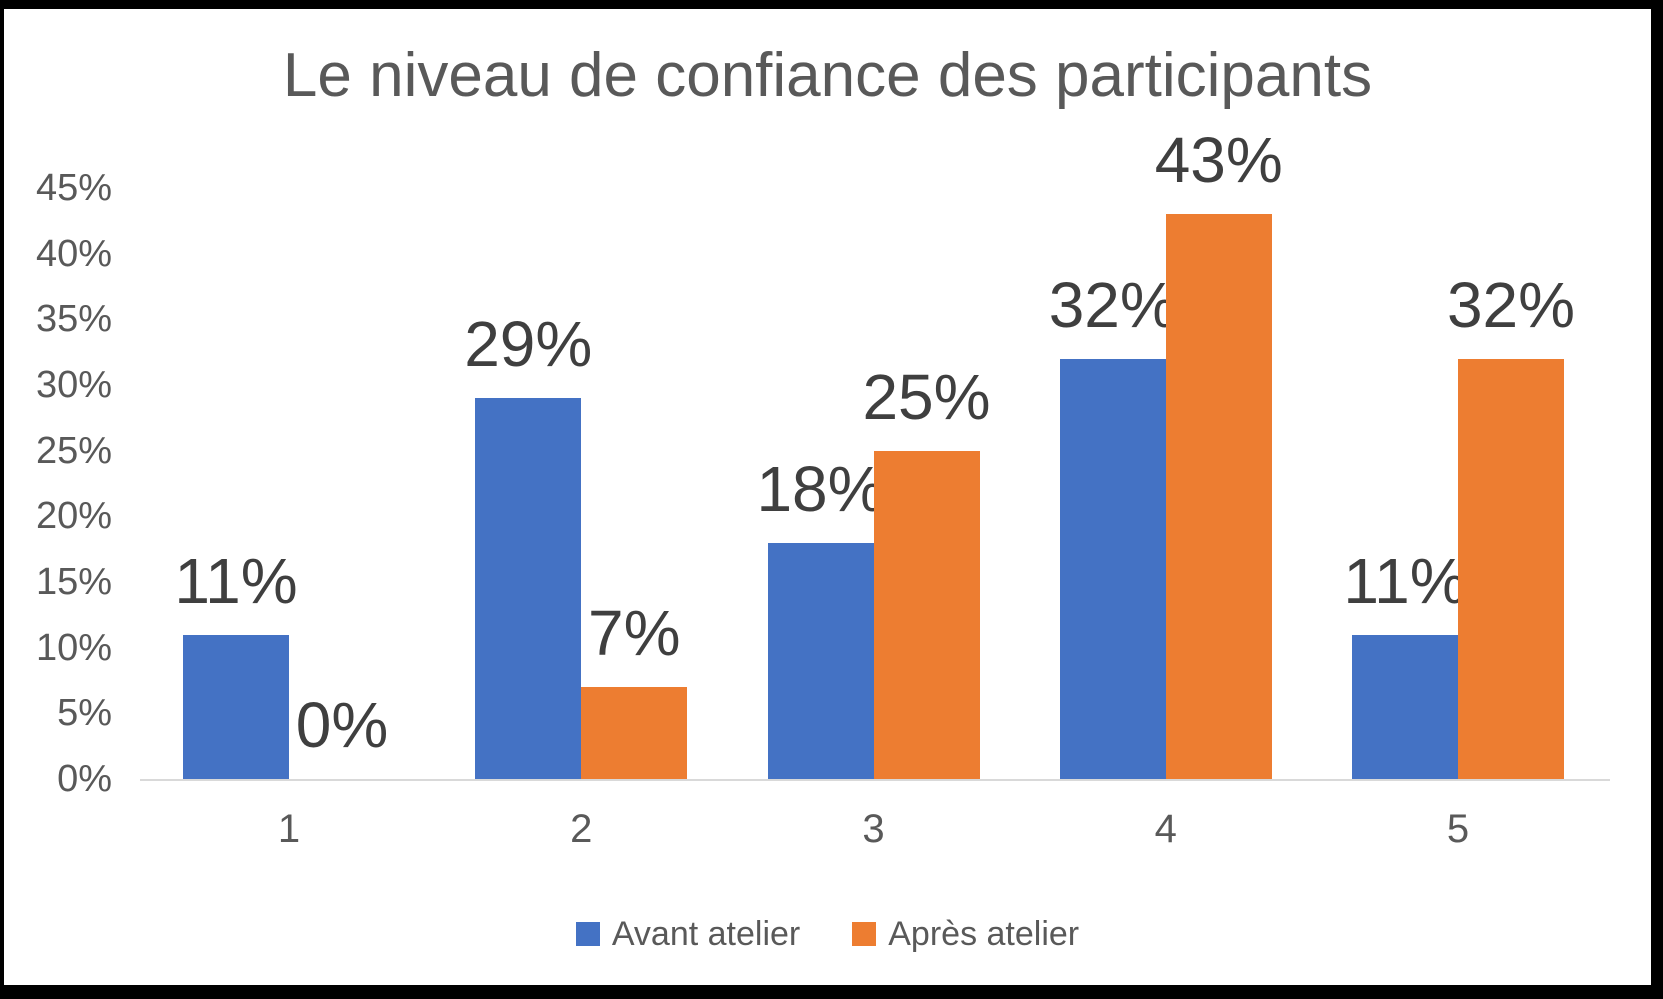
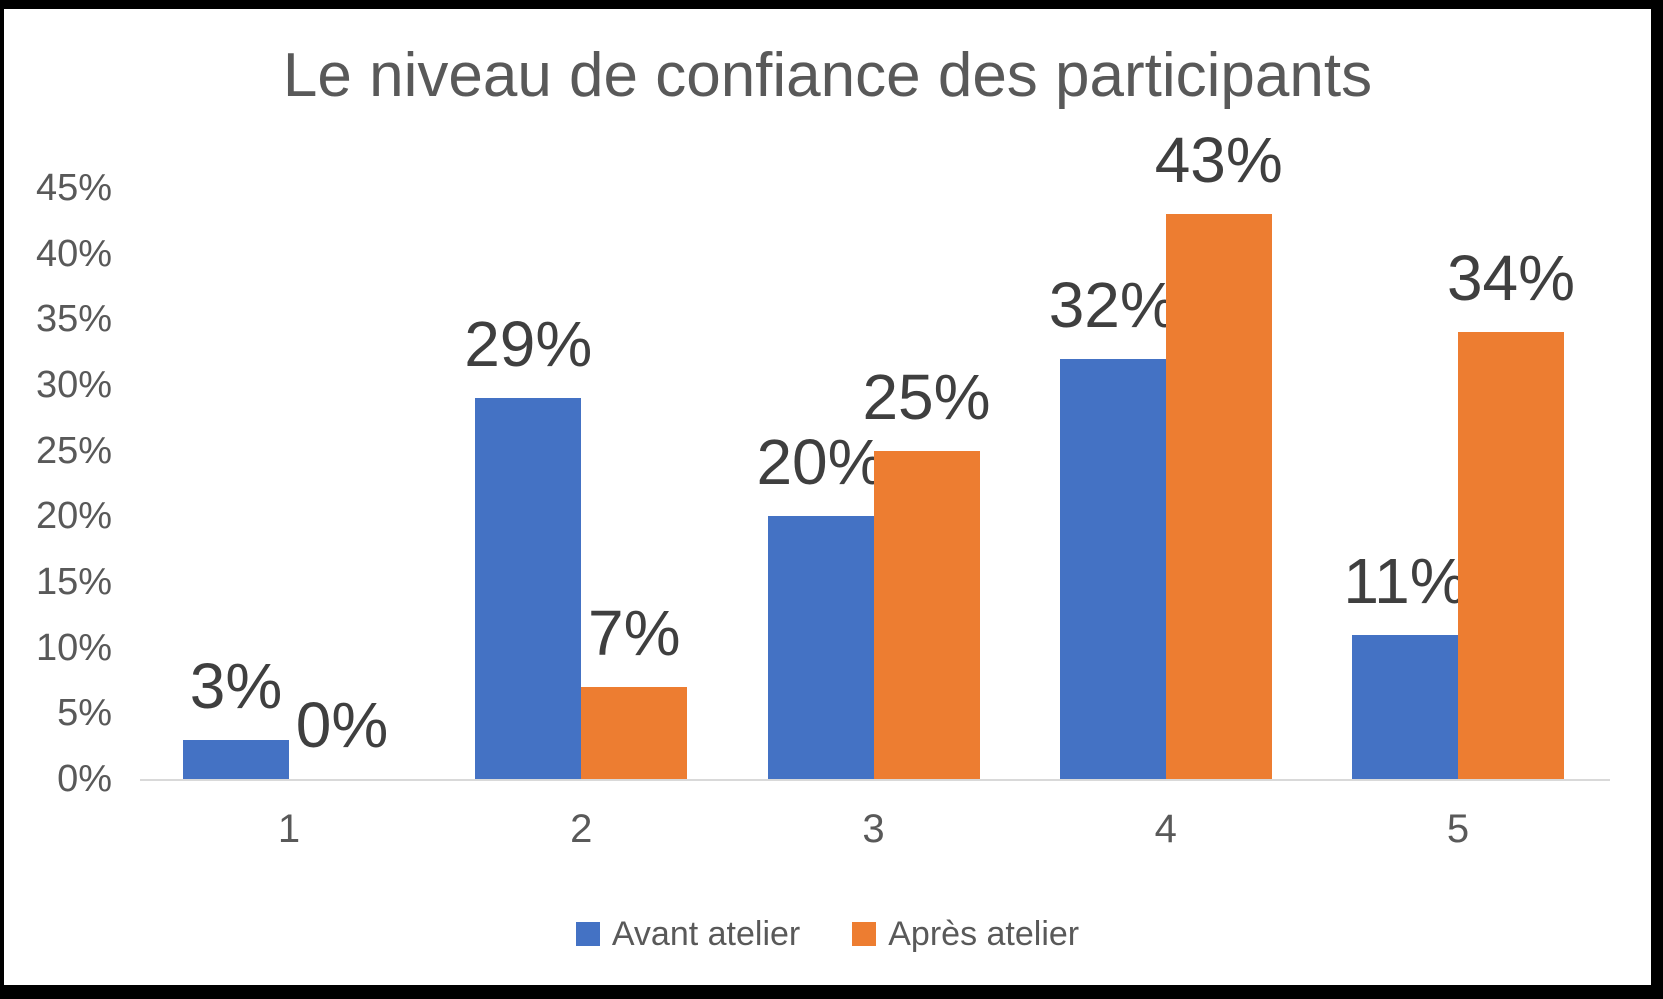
Avant atelier/1: 11% -> 3%
Avant atelier/3: 18% -> 20%
Après atelier/5: 32% -> 34%
